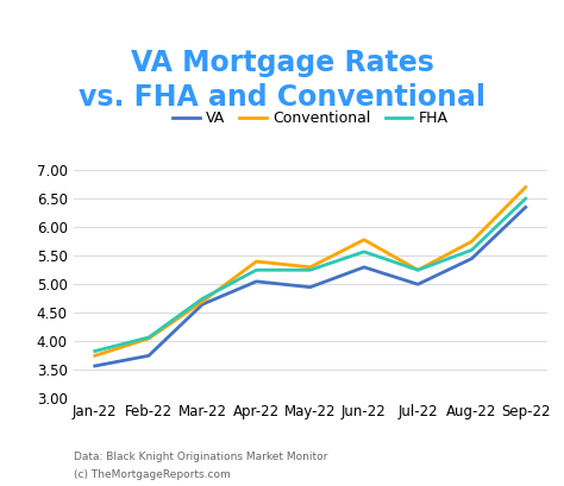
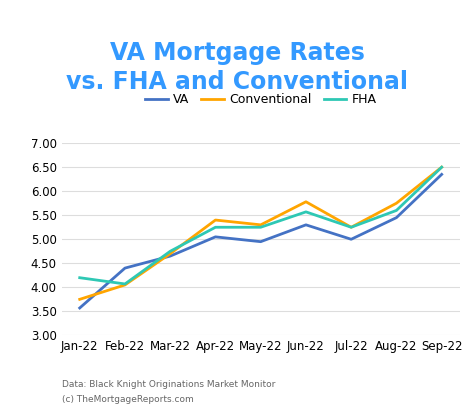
FHA/Jan-22: 3.83 -> 4.20
VA/Feb-22: 3.75 -> 4.40
Conventional/Sep-22: 6.70 -> 6.50
